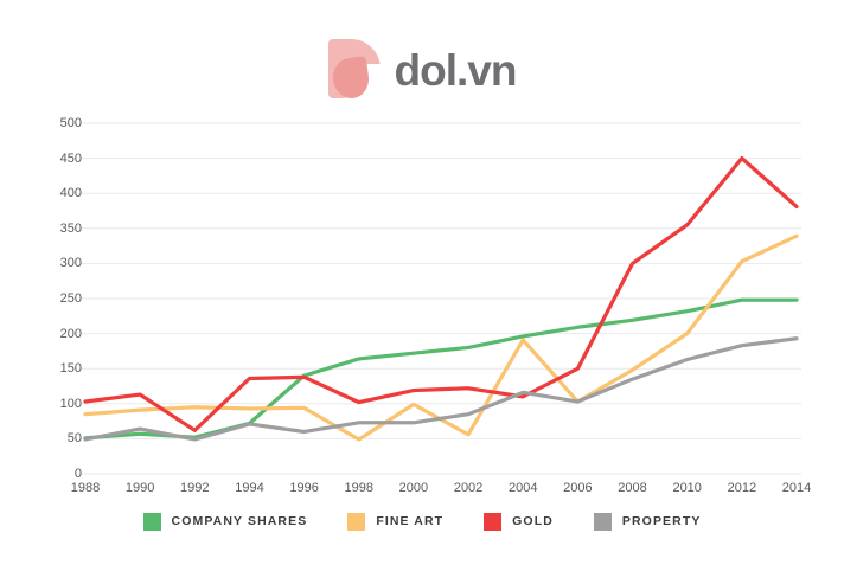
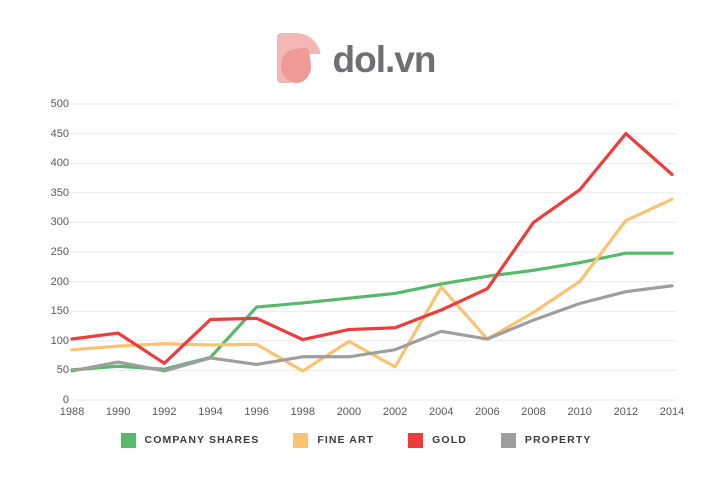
COMPANY SHARES/1996: 140 -> 160
GOLD/2004: 110 -> 150
GOLD/2006: 150 -> 190
